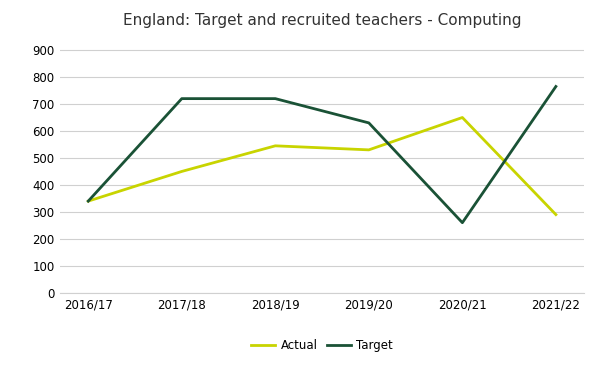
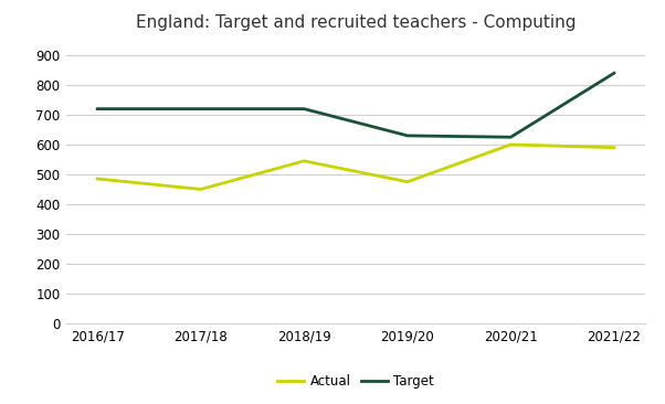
Actual/2016/17: 340 -> 485
Target/2016/17: 340 -> 720
Actual/2019/20: 530 -> 475
Actual/2020/21: 650 -> 600
Target/2020/21: 260 -> 625
Actual/2021/22: 290 -> 590
Target/2021/22: 765 -> 840
